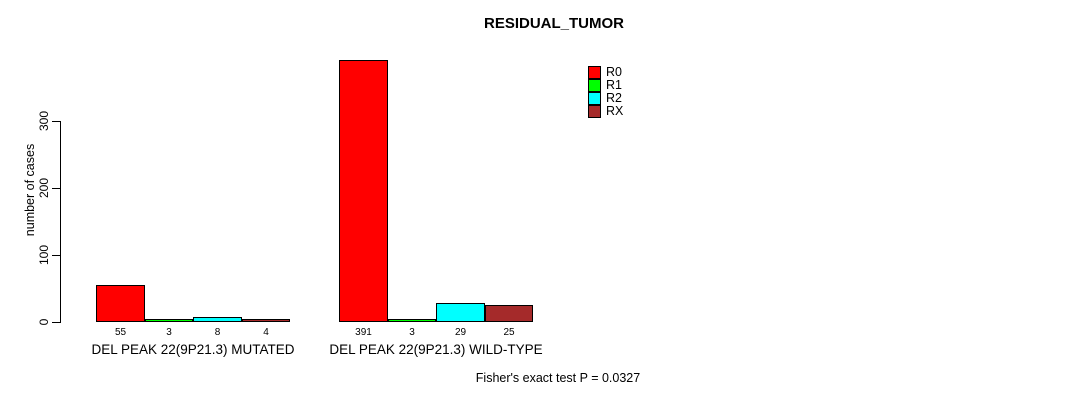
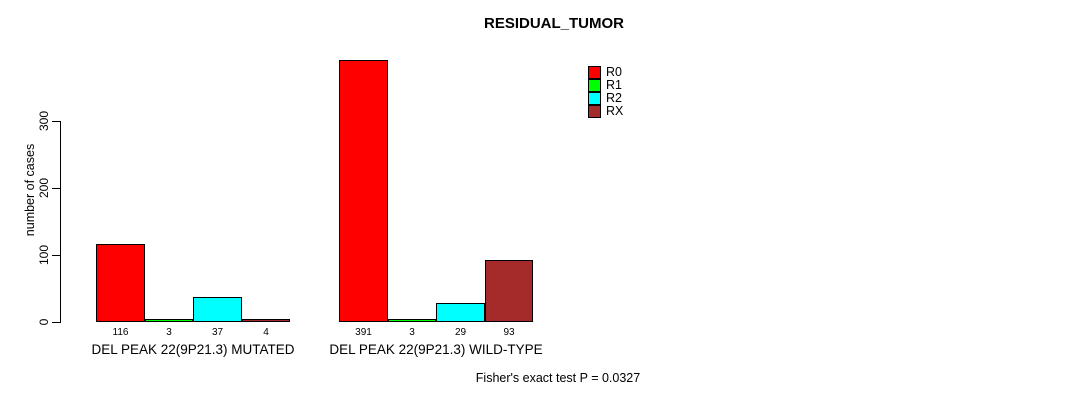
R0/DEL PEAK 22(9P21.3) MUTATED: 55 -> 116
R2/DEL PEAK 22(9P21.3) MUTATED: 8 -> 37
RX/DEL PEAK 22(9P21.3) WILD-TYPE: 25 -> 93
